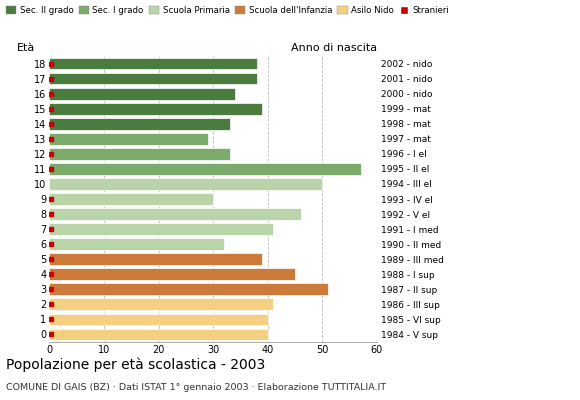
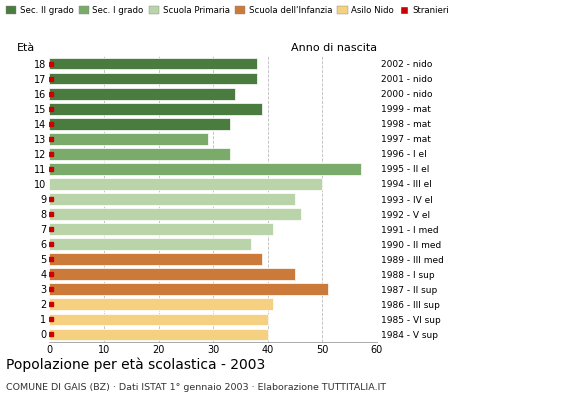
9: 30 -> 45
6: 32 -> 37
